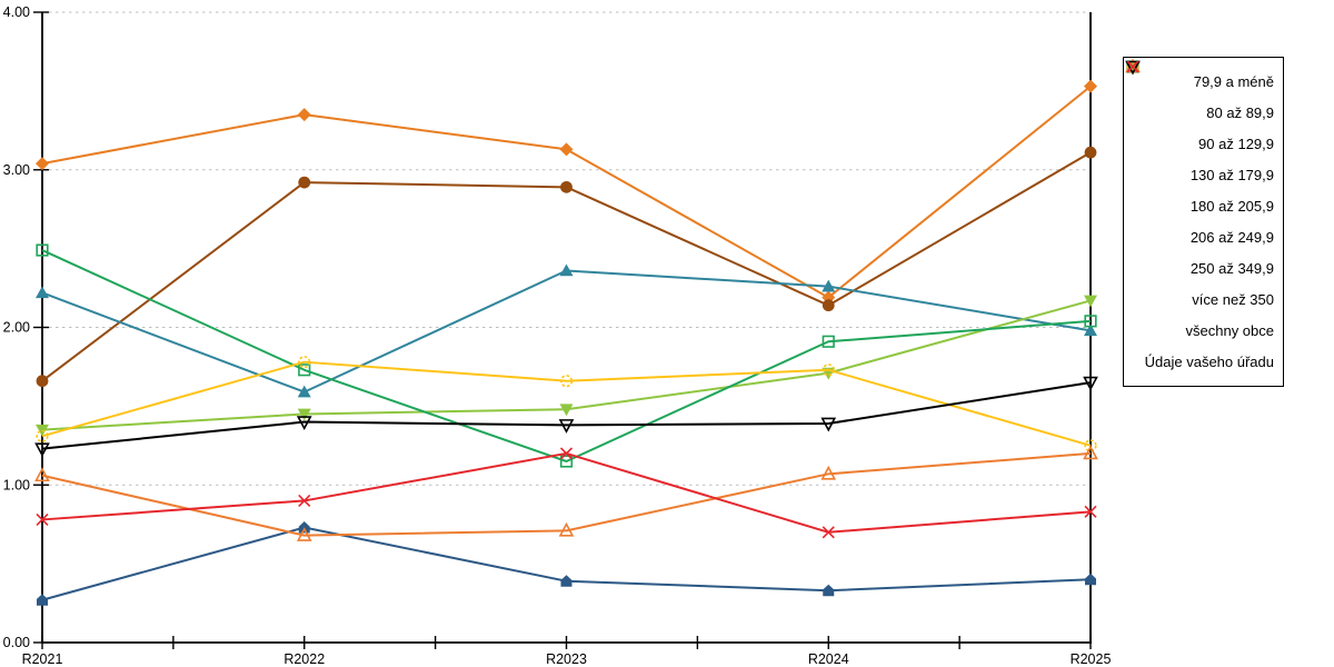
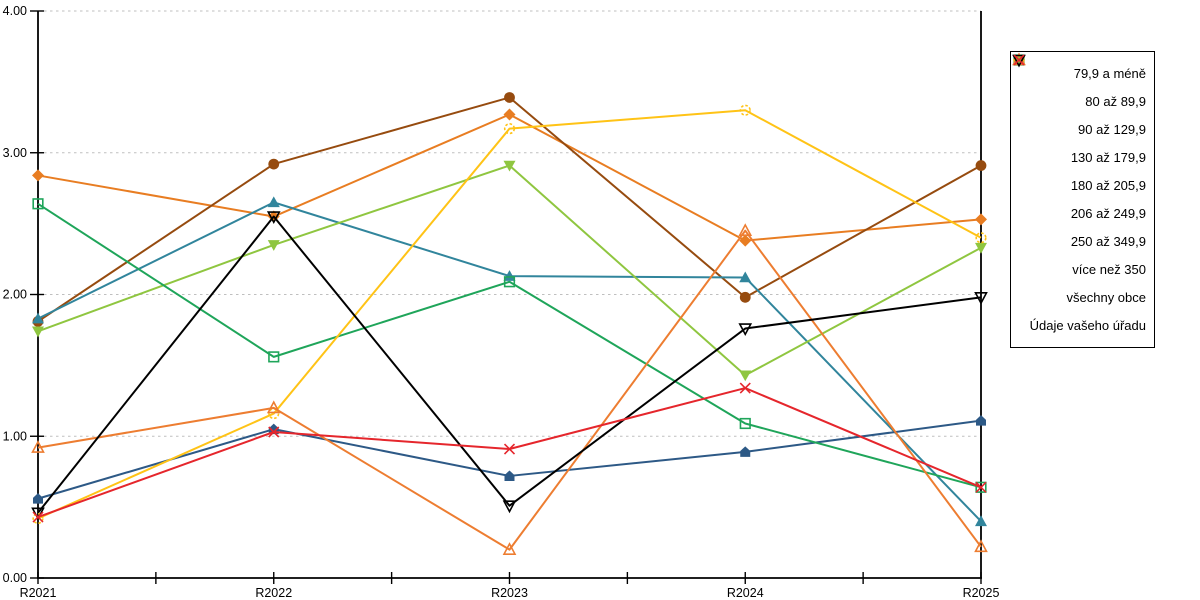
79,9 a méně/R2021: 3.04 -> 2.84
80 až 89,9/R2021: 1.66 -> 1.81
90 až 129,9/R2021: 2.22 -> 1.83
130 až 179,9/R2021: 0.27 -> 0.56
180 až 205,9/R2021: 1.35 -> 1.74
206 až 249,9/R2021: 2.49 -> 2.64
250 až 349,9/R2021: 1.31 -> 0.42
více než 350/R2021: 1.06 -> 0.92
všechny obce/R2021: 1.23 -> 0.46
Údaje vašeho úřadu/R2021: 0.78 -> 0.43
79,9 a méně/R2022: 3.35 -> 2.55
90 až 129,9/R2022: 1.59 -> 2.65
130 až 179,9/R2022: 0.73 -> 1.05
180 až 205,9/R2022: 1.45 -> 2.35
206 až 249,9/R2022: 1.73 -> 1.56
250 až 349,9/R2022: 1.78 -> 1.16
více než 350/R2022: 0.68 -> 1.20
všechny obce/R2022: 1.40 -> 2.55
Údaje vašeho úřadu/R2022: 0.90 -> 1.03
79,9 a méně/R2023: 3.13 -> 3.27
80 až 89,9/R2023: 2.89 -> 3.39
90 až 129,9/R2023: 2.36 -> 2.13
130 až 179,9/R2023: 0.39 -> 0.72
180 až 205,9/R2023: 1.48 -> 2.91
206 až 249,9/R2023: 1.15 -> 2.09
250 až 349,9/R2023: 1.66 -> 3.17
více než 350/R2023: 0.71 -> 0.20
všechny obce/R2023: 1.38 -> 0.51
Údaje vašeho úřadu/R2023: 1.20 -> 0.91
79,9 a méně/R2024: 2.19 -> 2.38
80 až 89,9/R2024: 2.14 -> 1.98
90 až 129,9/R2024: 2.26 -> 2.12
130 až 179,9/R2024: 0.33 -> 0.89
180 až 205,9/R2024: 1.71 -> 1.43
206 až 249,9/R2024: 1.91 -> 1.09
250 až 349,9/R2024: 1.73 -> 3.30
více než 350/R2024: 1.07 -> 2.45
všechny obce/R2024: 1.39 -> 1.76
Údaje vašeho úřadu/R2024: 0.70 -> 1.34
79,9 a méně/R2025: 3.53 -> 2.53
80 až 89,9/R2025: 3.11 -> 2.91
90 až 129,9/R2025: 1.98 -> 0.40
130 až 179,9/R2025: 0.40 -> 1.11
180 až 205,9/R2025: 2.17 -> 2.33
206 až 249,9/R2025: 2.04 -> 0.64
250 až 349,9/R2025: 1.25 -> 2.40
více než 350/R2025: 1.20 -> 0.22
všechny obce/R2025: 1.65 -> 1.98
Údaje vašeho úřadu/R2025: 0.83 -> 0.64
